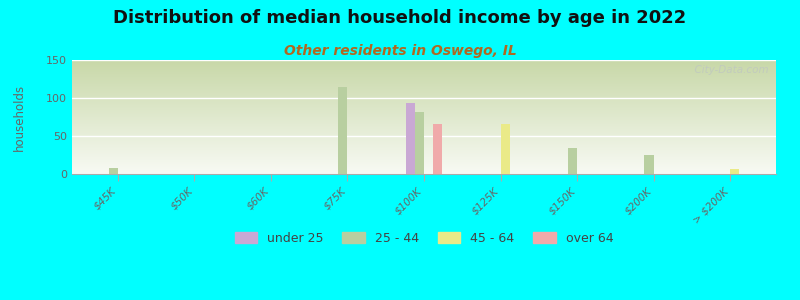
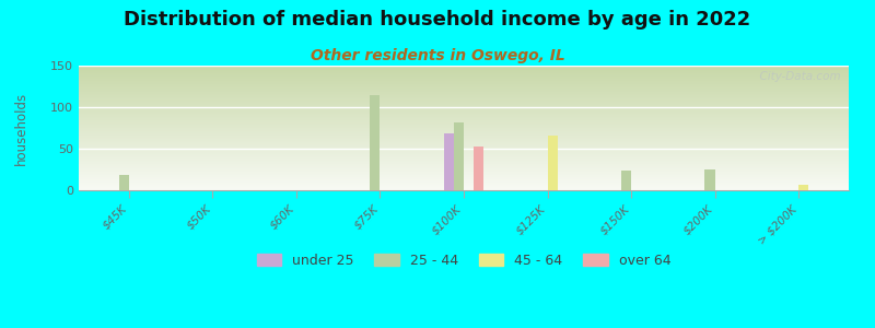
25 - 44/$45K: 8 -> 18
under 25/$100K: 94 -> 68
over 64/$100K: 66 -> 53
25 - 44/$150K: 34 -> 24
